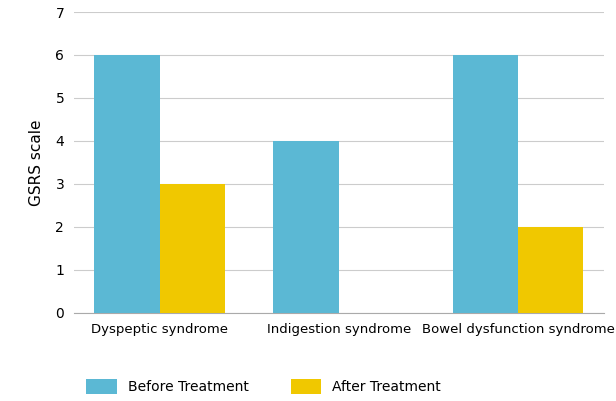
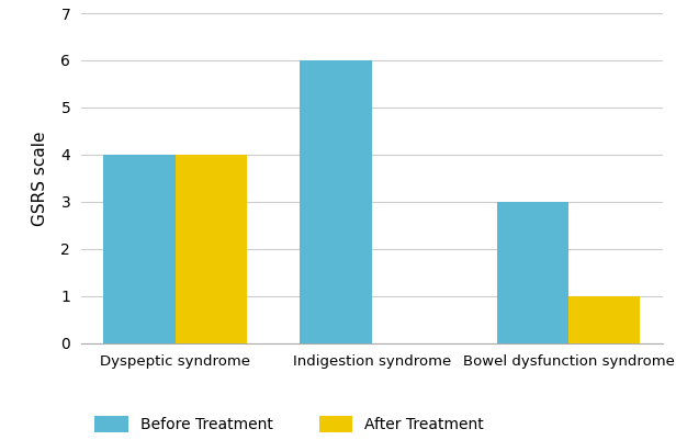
Before Treatment/Dyspeptic syndrome: 6 -> 4
After Treatment/Dyspeptic syndrome: 3 -> 4
Before Treatment/Indigestion syndrome: 4 -> 6
Before Treatment/Bowel dysfunction syndrome: 6 -> 3
After Treatment/Bowel dysfunction syndrome: 2 -> 1
